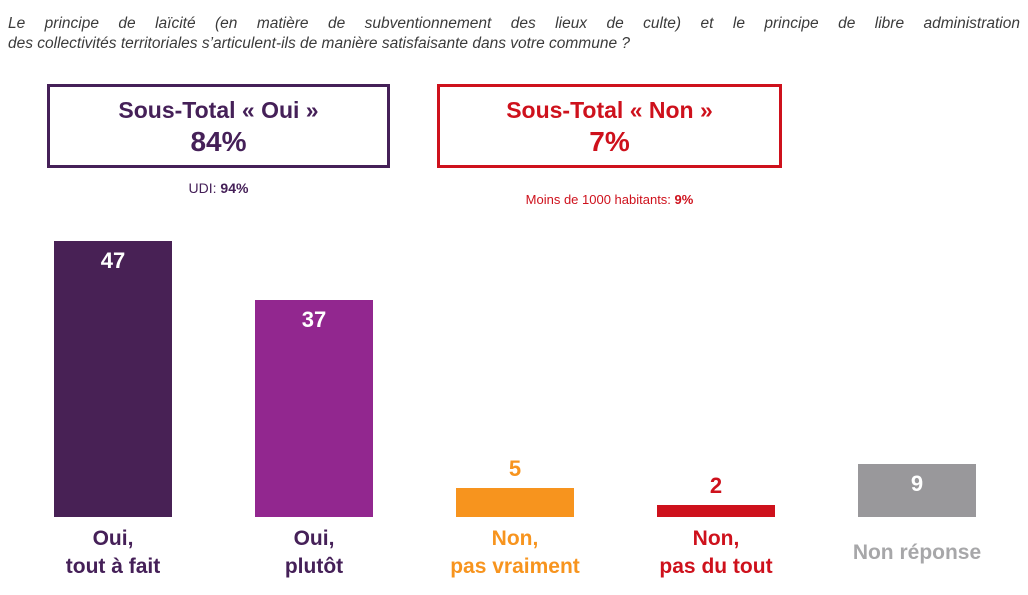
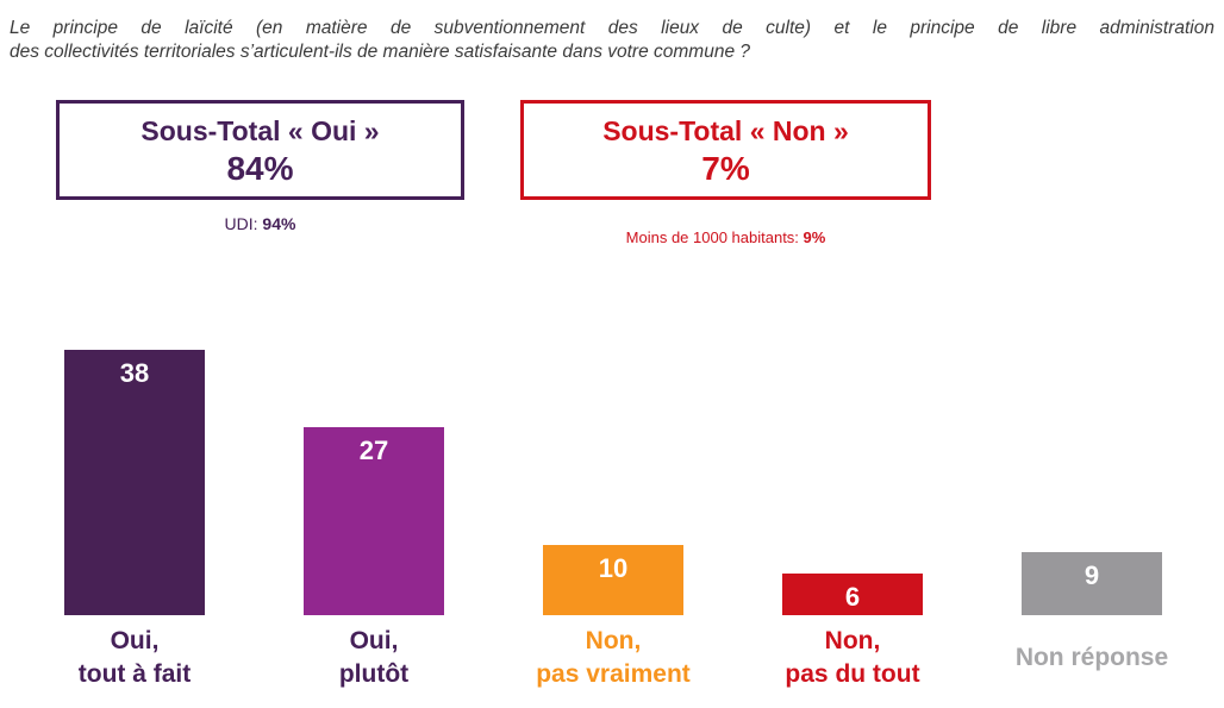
Oui, tout à fait: 47 -> 38
Oui, plutôt: 37 -> 27
Non, pas vraiment: 5 -> 10
Non, pas du tout: 2 -> 6
